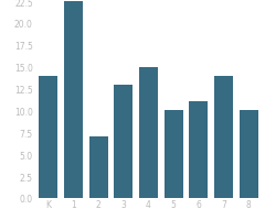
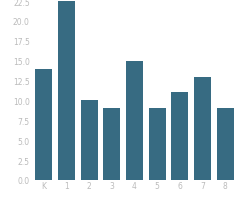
2: 7 -> 10
3: 13 -> 9
5: 10 -> 9
7: 14 -> 13
8: 10 -> 9
